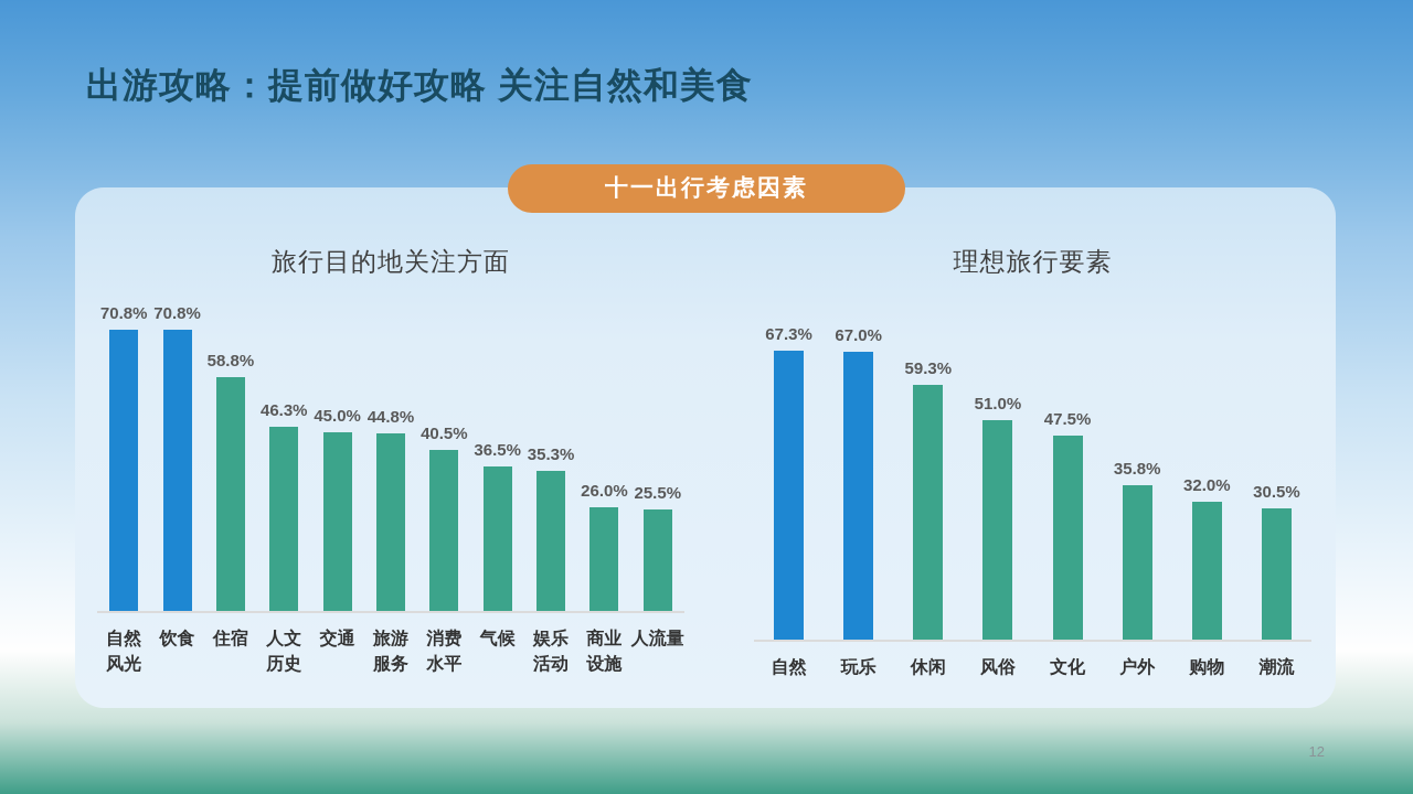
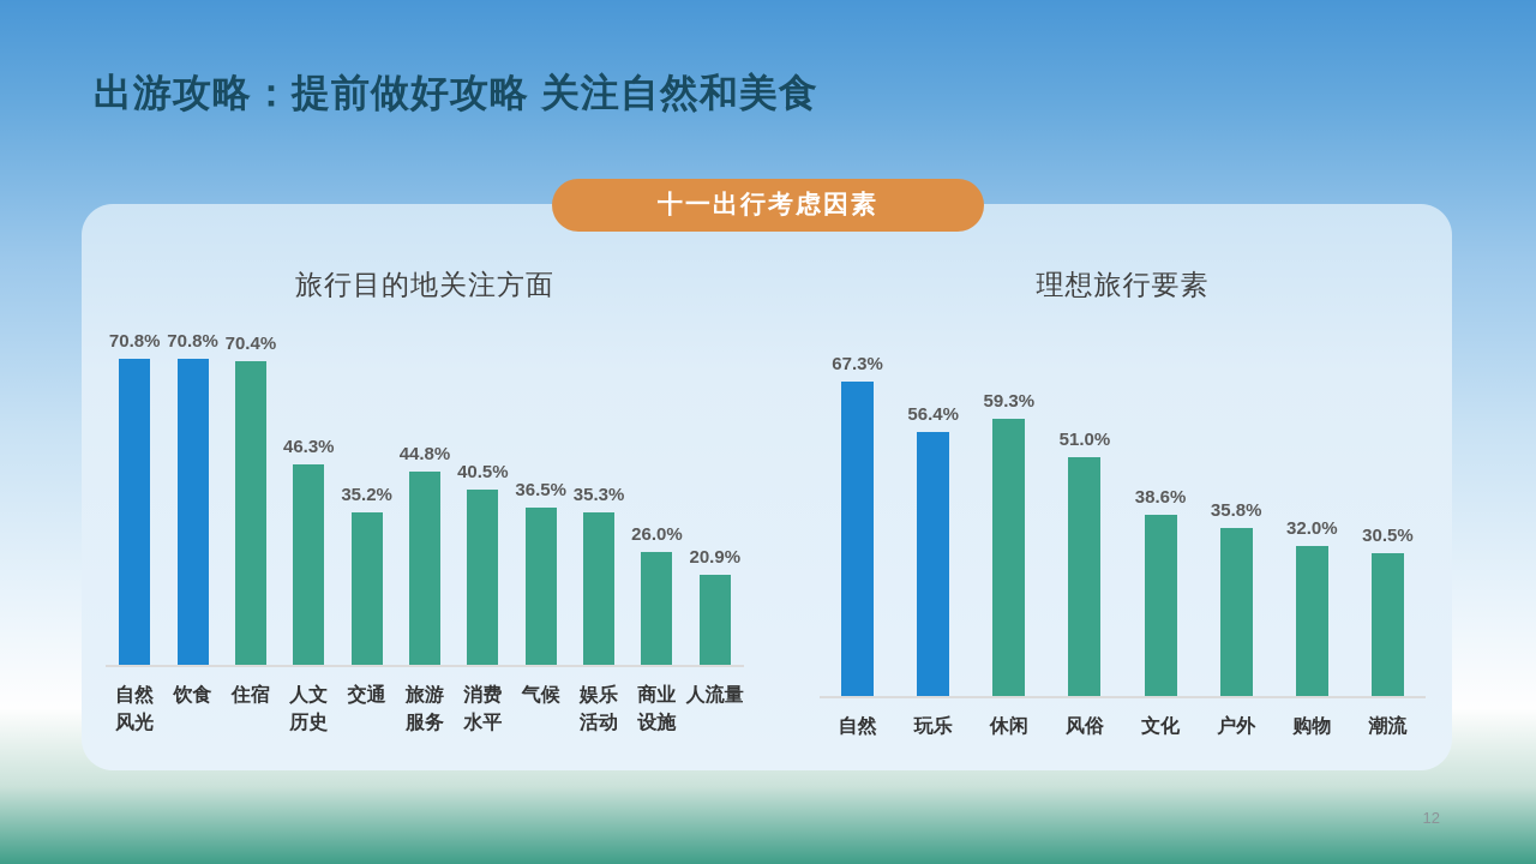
旅行目的地关注方面/住宿: 58.8% -> 70.4%
旅行目的地关注方面/交通: 45.0% -> 35.2%
旅行目的地关注方面/人流量: 25.5% -> 20.9%
理想旅行要素/玩乐: 67.0% -> 56.4%
理想旅行要素/文化: 47.5% -> 38.6%
